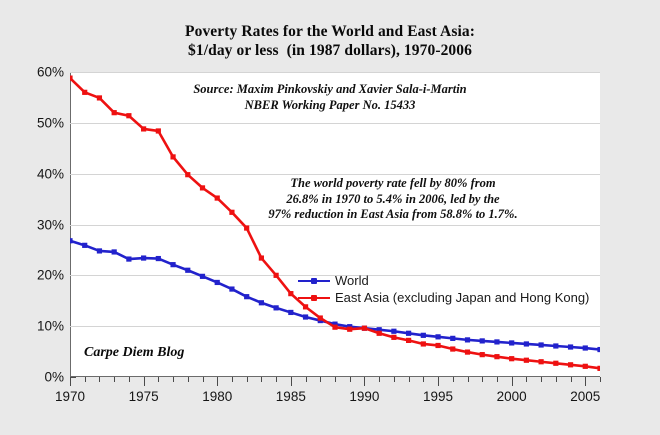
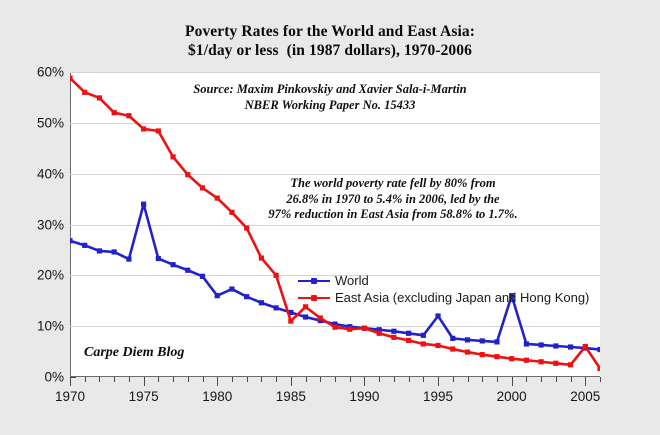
World/1975: 23% -> 34%
World/1980: 19% -> 16%
East Asia (excluding Japan and Hong Kong)/1985: 16% -> 11%
World/1995: 8% -> 12%
World/2000: 7% -> 16%
East Asia (excluding Japan and Hong Kong)/2005: 2% -> 6%
